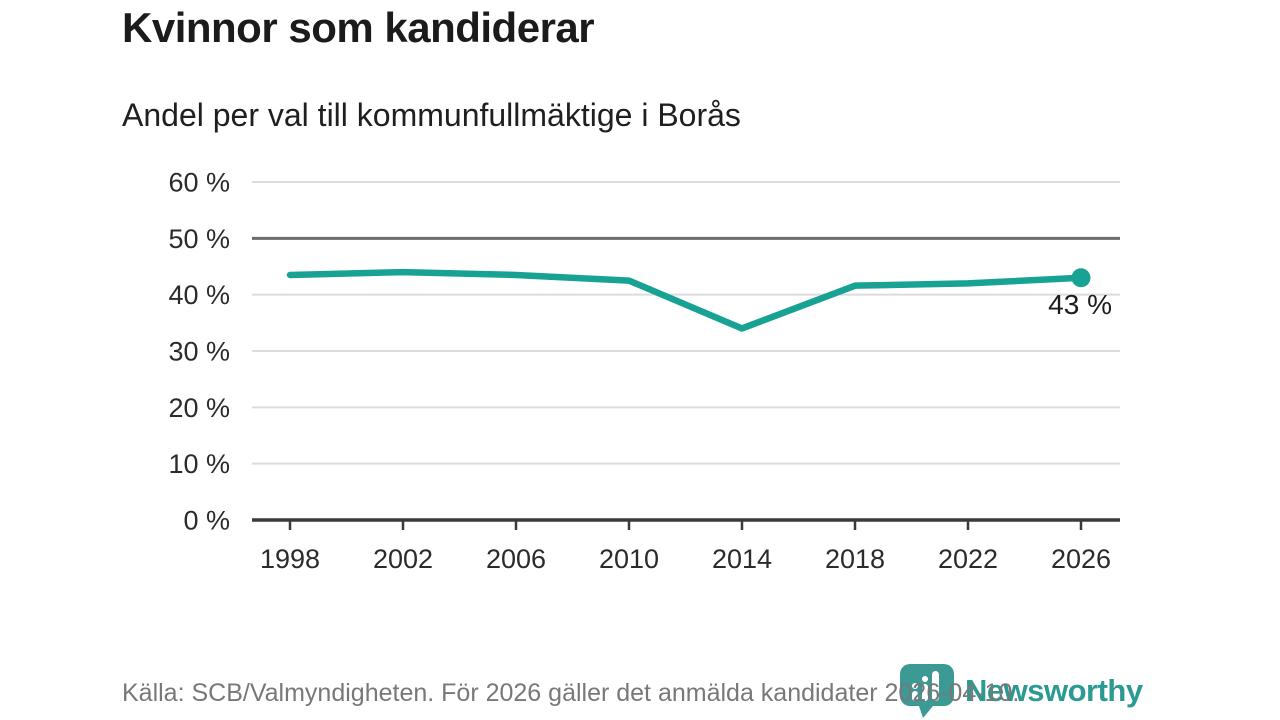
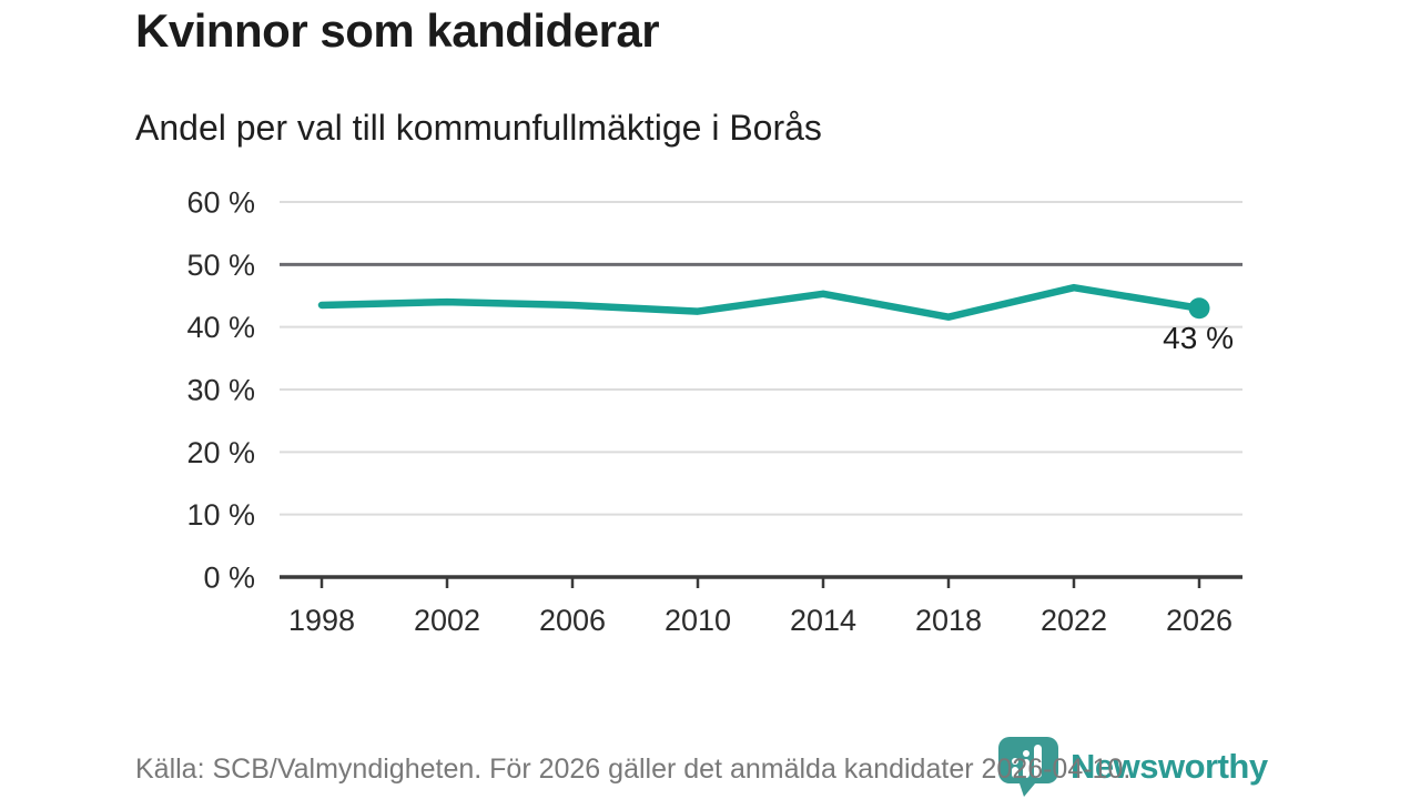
2014: 34% -> 45%
2022: 42% -> 46%
